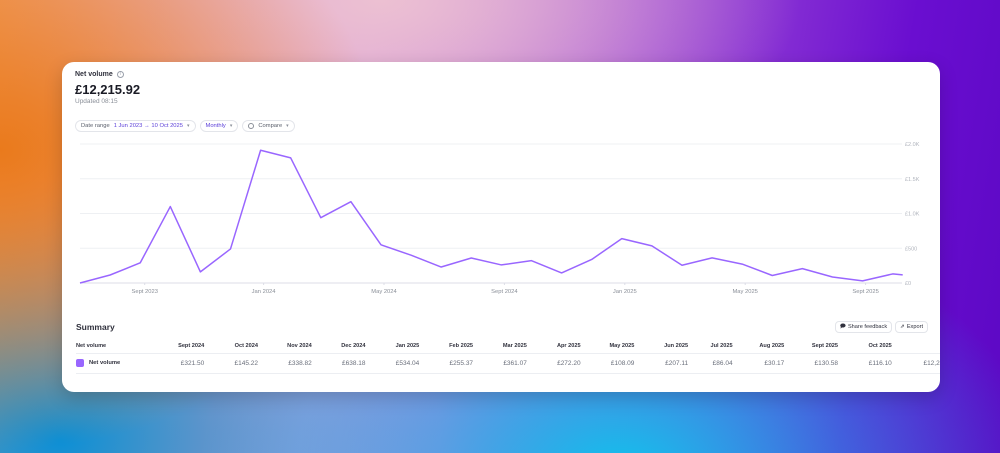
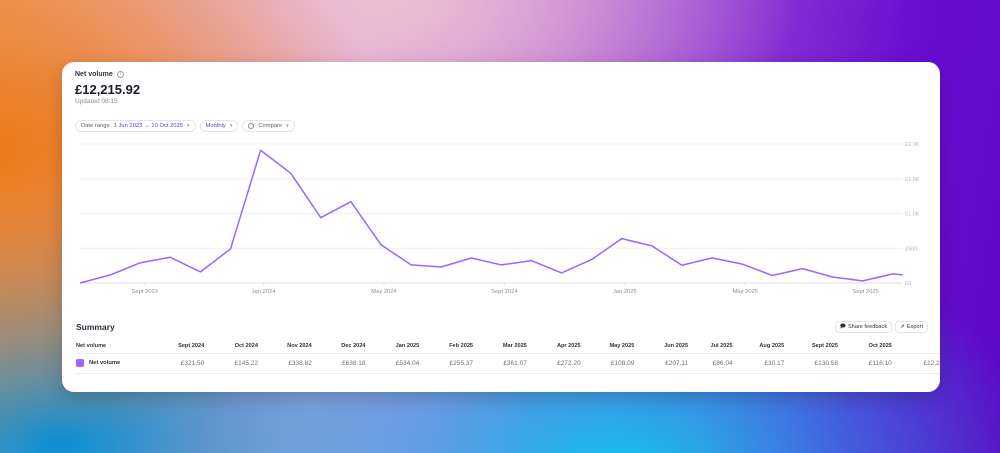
Sept 2023: £1.1K -> £0.4K
Jan 2024: £1.8K -> £1.6K
May 2024: £0.4K -> £0.3K
